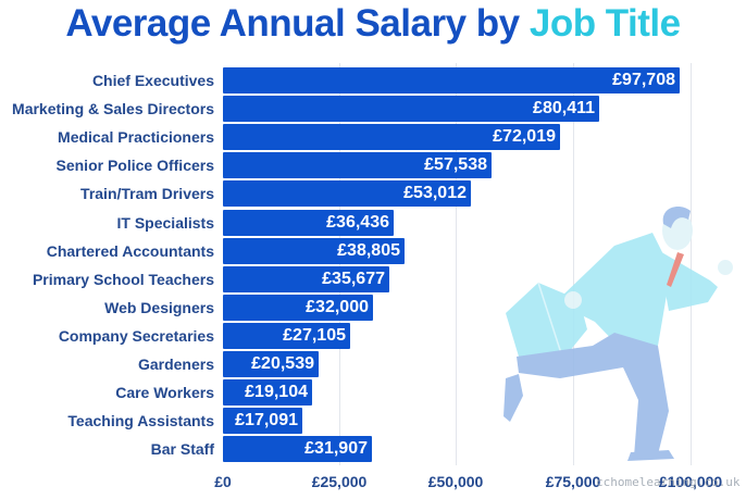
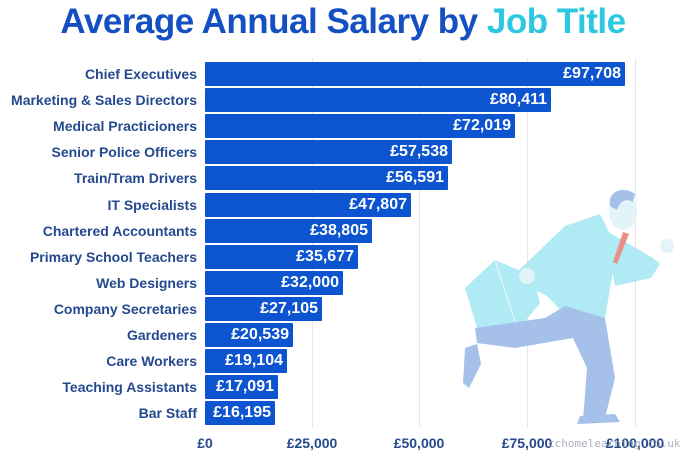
Train/Tram Drivers: £53,012 -> £56,591
IT Specialists: £36,436 -> £47,807
Bar Staff: £31,907 -> £16,195
